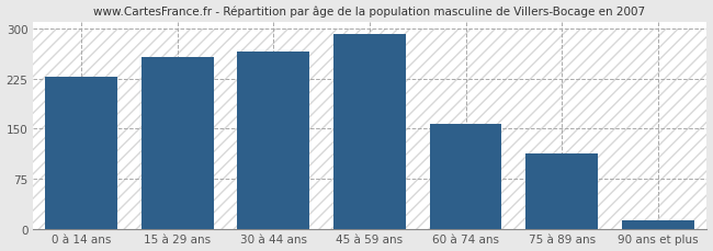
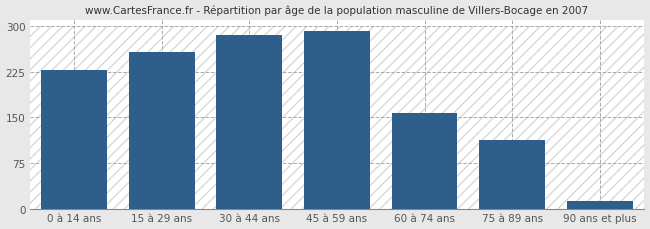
30 à 44 ans: 265 -> 286
